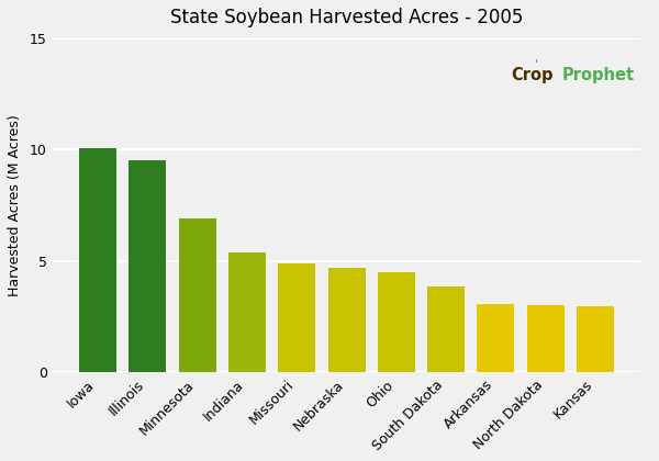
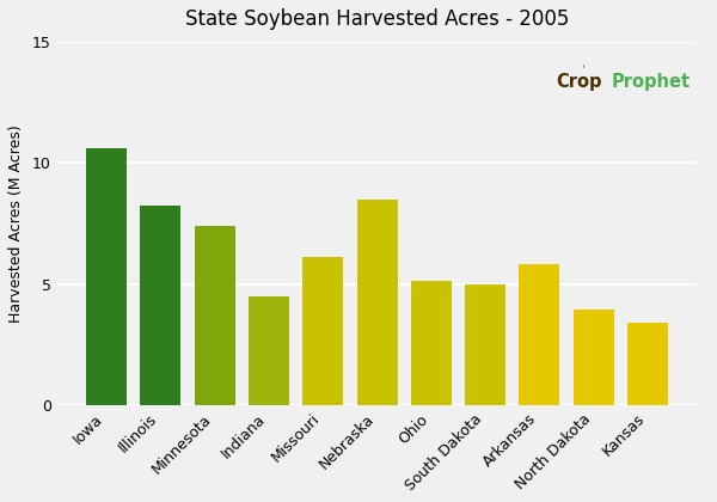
Iowa: 10.05 -> 10.60
Illinois: 9.50 -> 8.25
Minnesota: 6.90 -> 7.40
Indiana: 5.40 -> 4.50
Missouri: 4.90 -> 6.10
Nebraska: 4.70 -> 8.50
Ohio: 4.50 -> 5.15
South Dakota: 3.85 -> 5.00
Arkansas: 3.05 -> 5.80
North Dakota: 3.00 -> 3.95
Kansas: 2.95 -> 3.40
